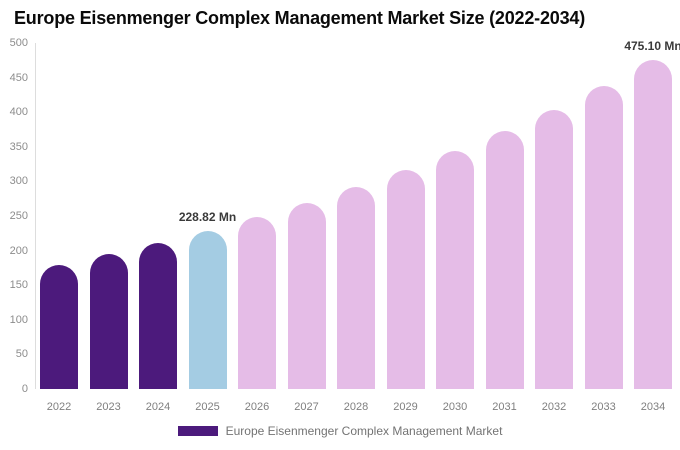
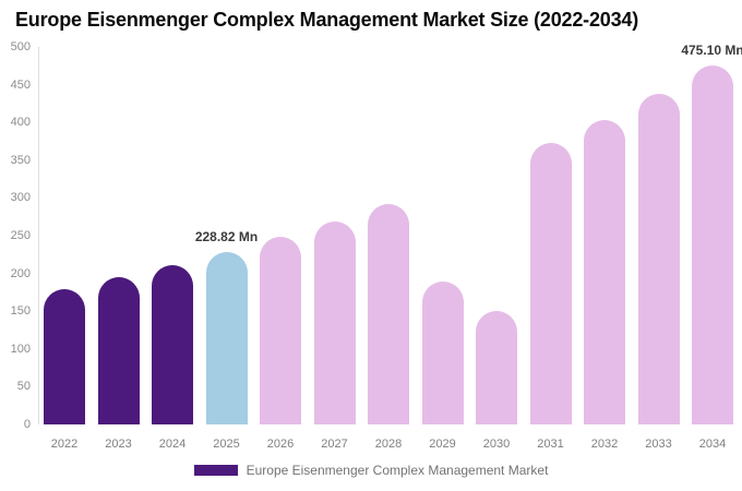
2029: 320 -> 190
2030: 340 -> 150
